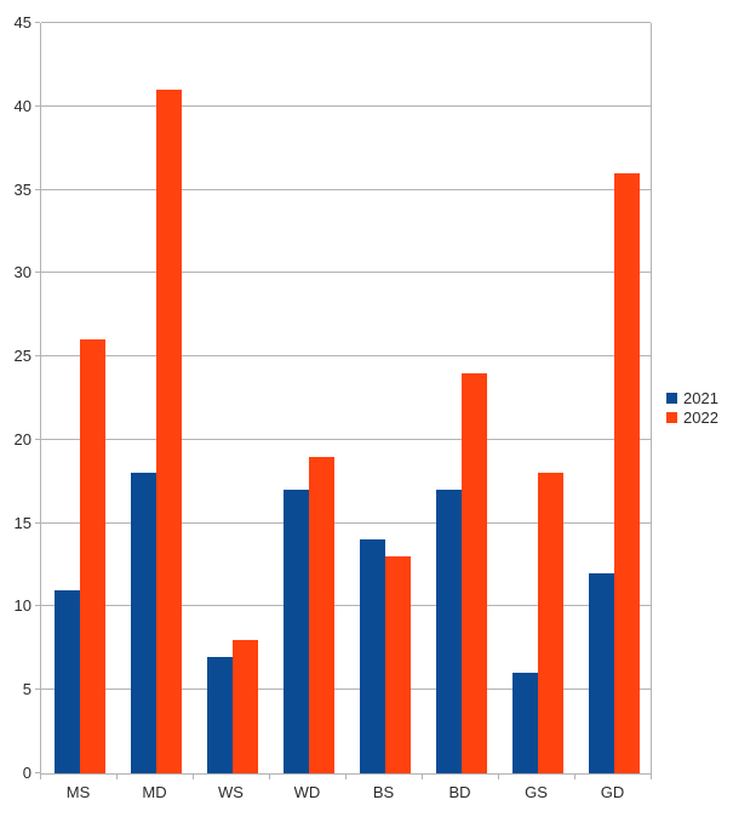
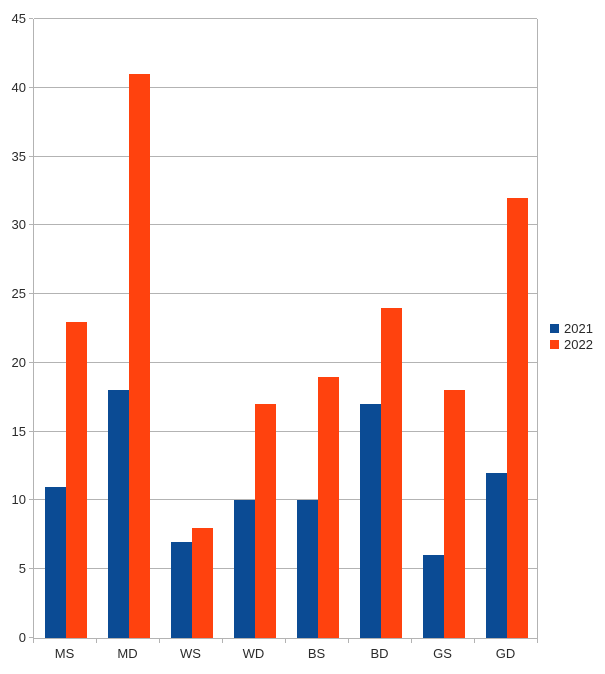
2022/MS: 26 -> 23
2021/WD: 17 -> 10
2022/WD: 19 -> 17
2021/BS: 14 -> 10
2022/BS: 13 -> 19
2022/GD: 36 -> 32
